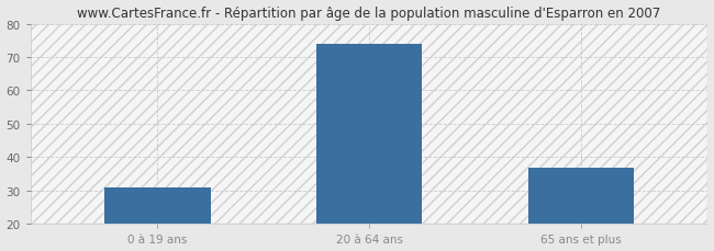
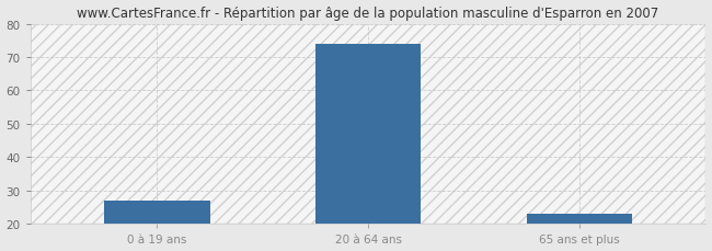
0 à 19 ans: 31 -> 27
65 ans et plus: 37 -> 23
